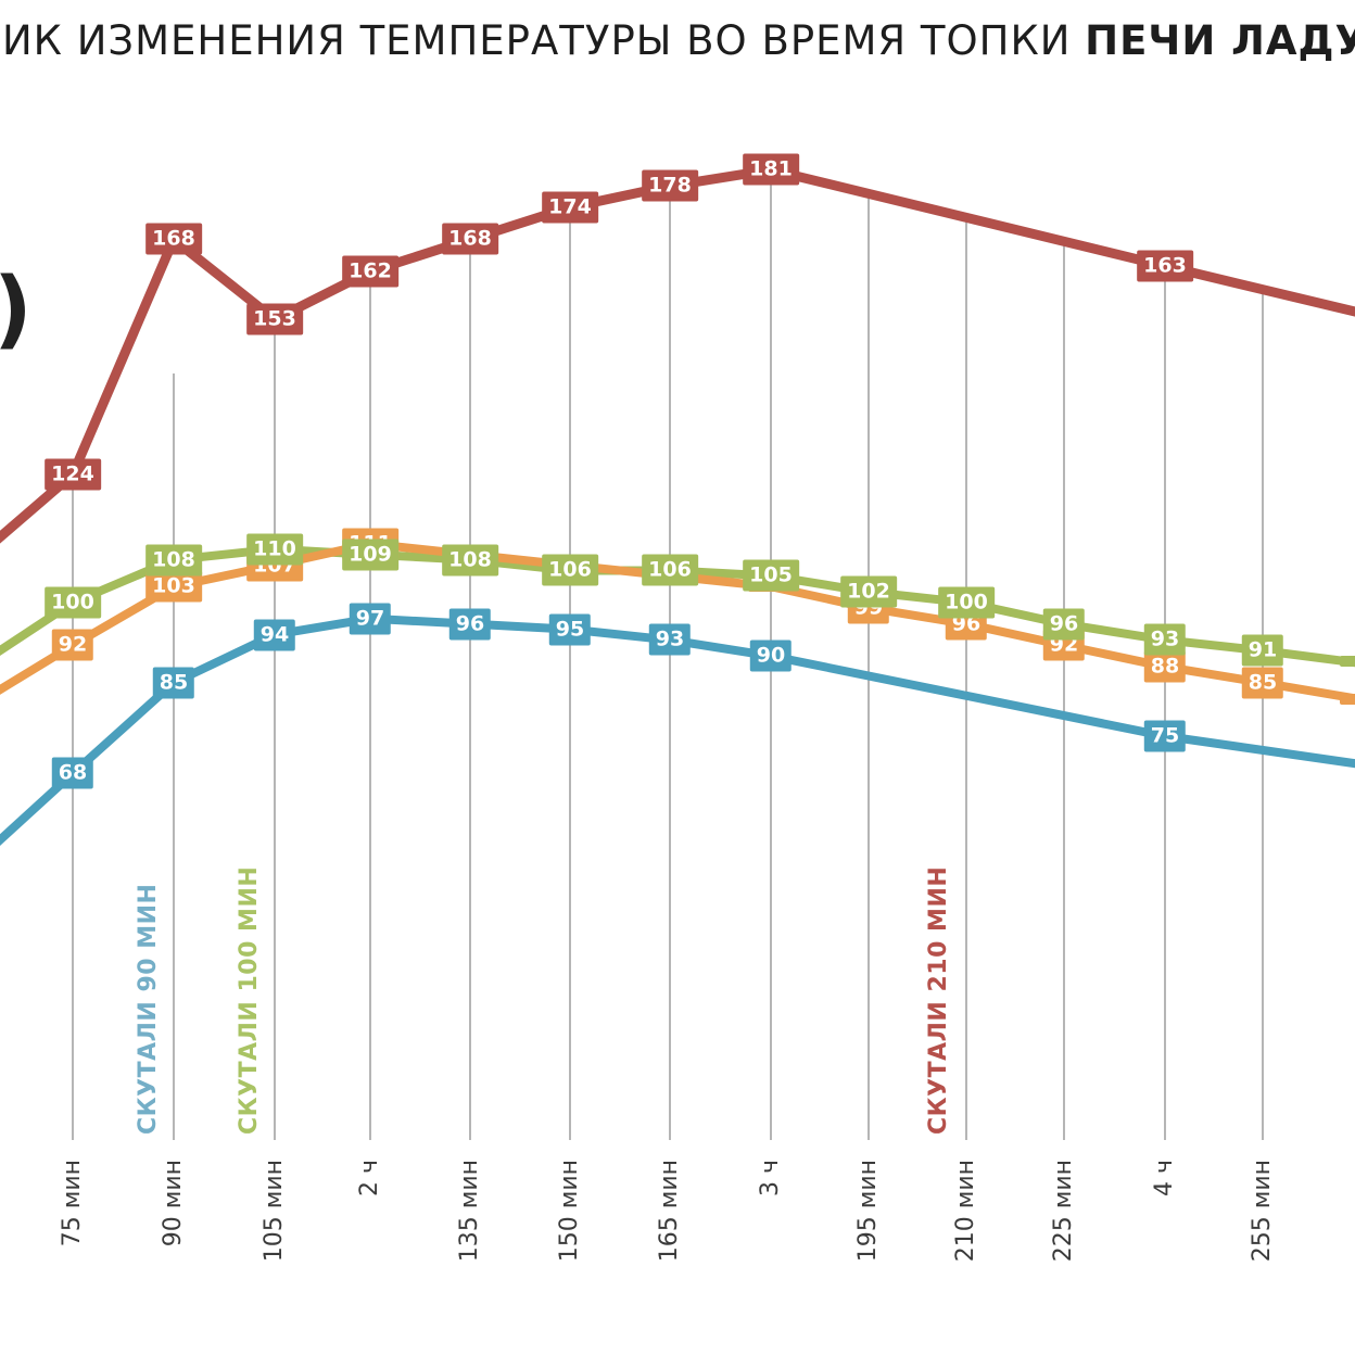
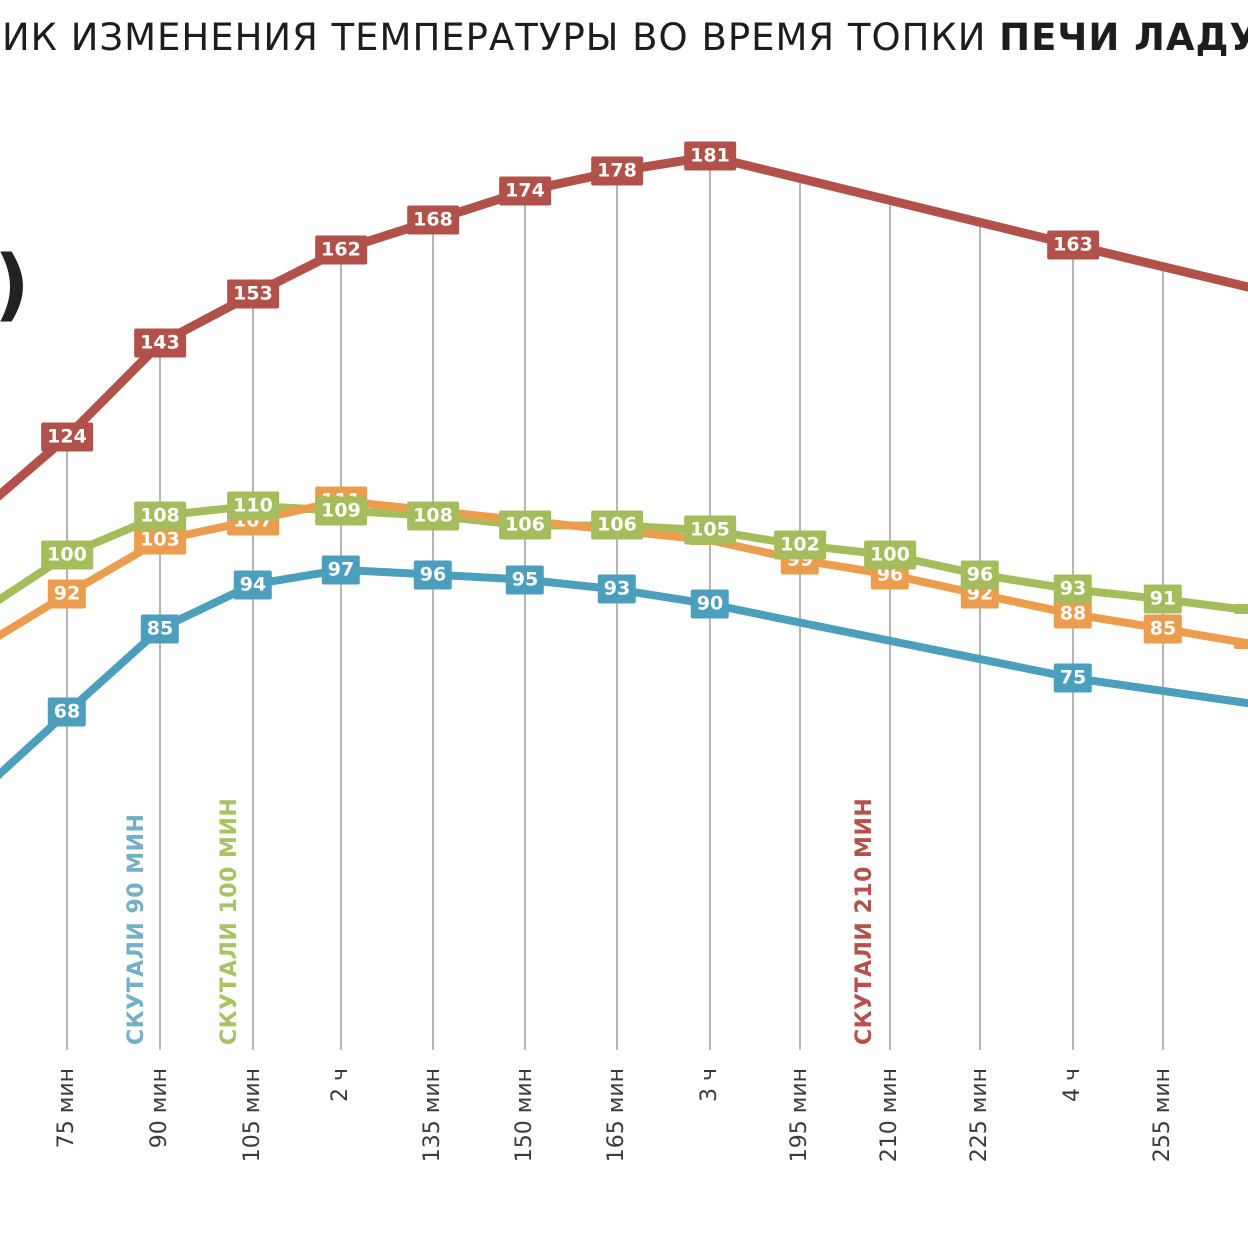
СКУТАЛИ 210 МИН/90 мин: 168 -> 143
